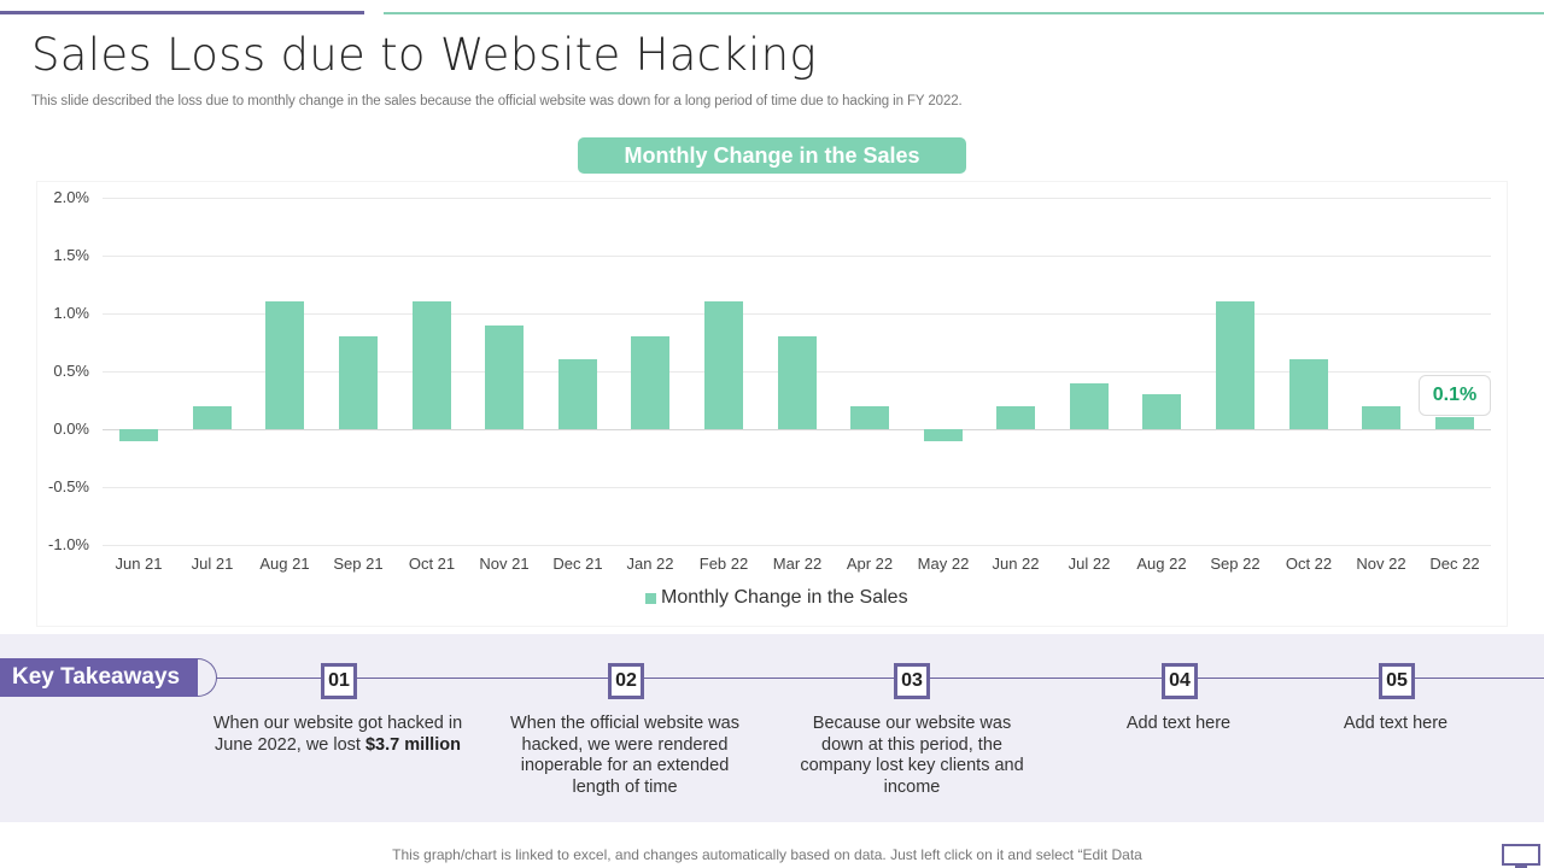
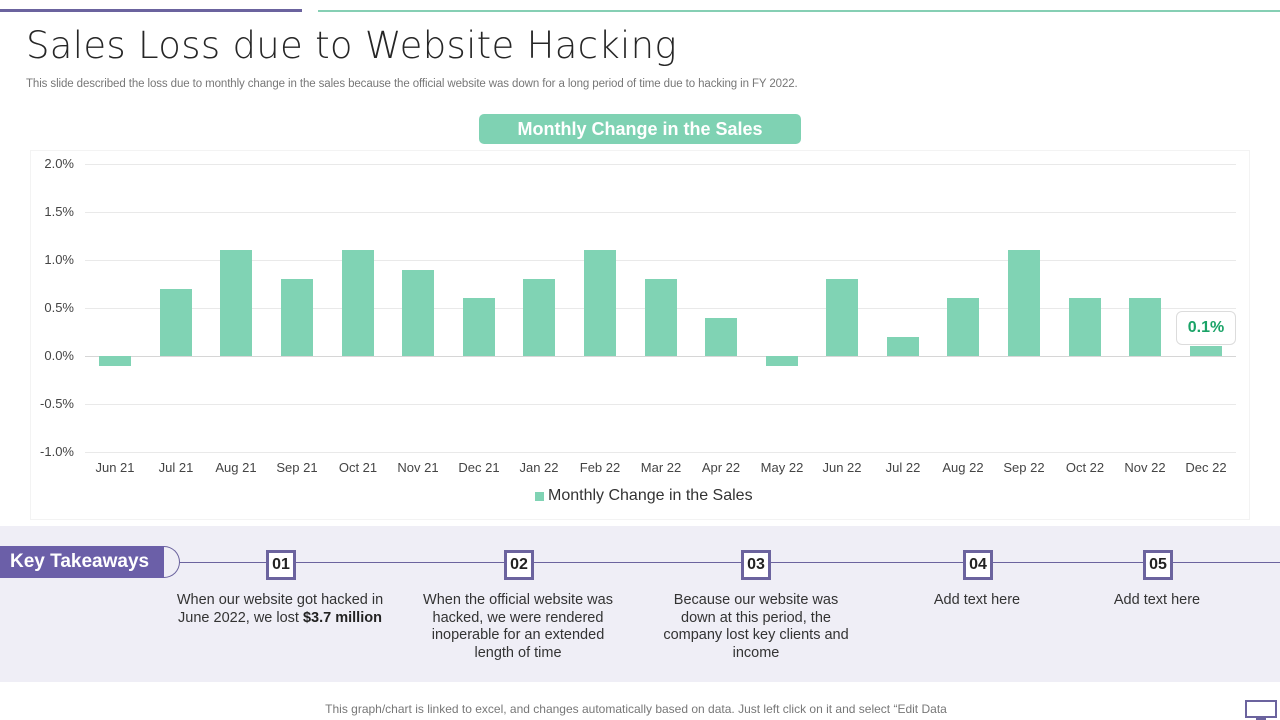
Jul 21: 0.2% -> 0.7%
Apr 22: 0.2% -> 0.4%
Jun 22: 0.2% -> 0.8%
Jul 22: 0.4% -> 0.2%
Aug 22: 0.3% -> 0.6%
Nov 22: 0.2% -> 0.6%
